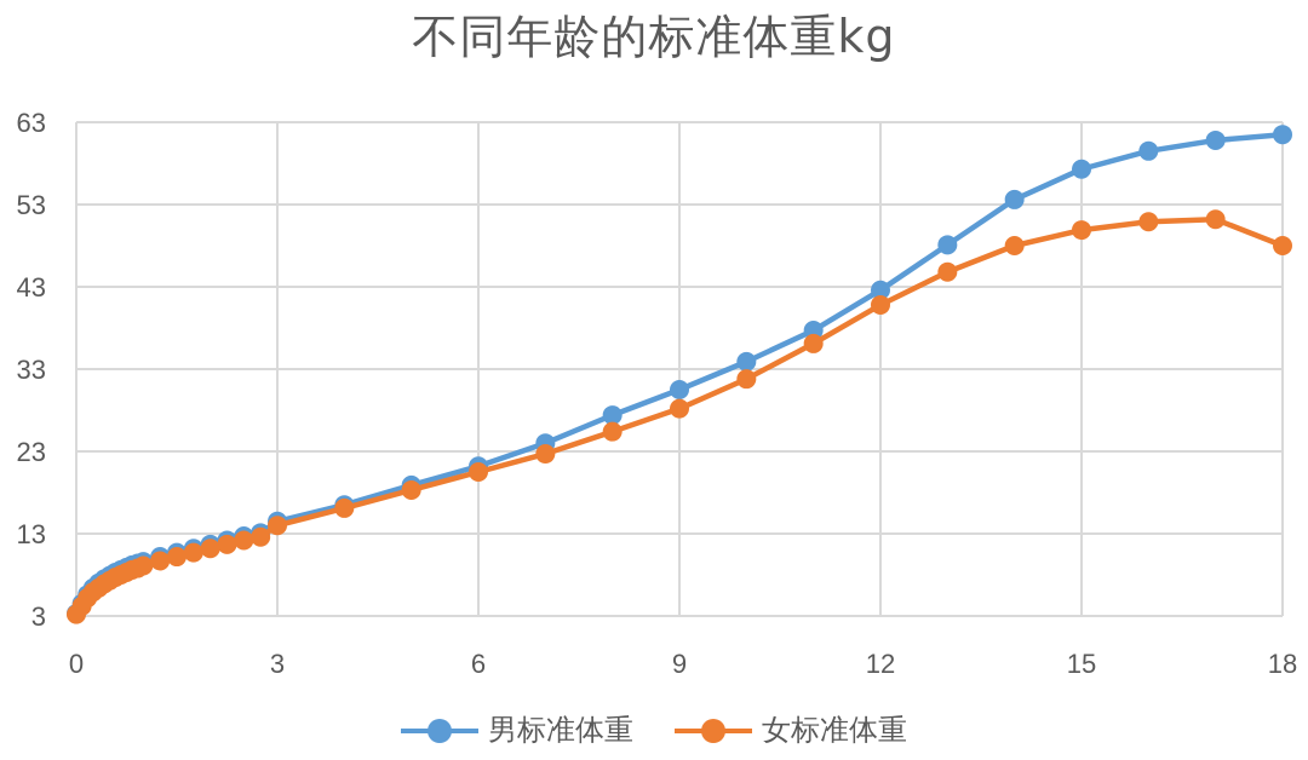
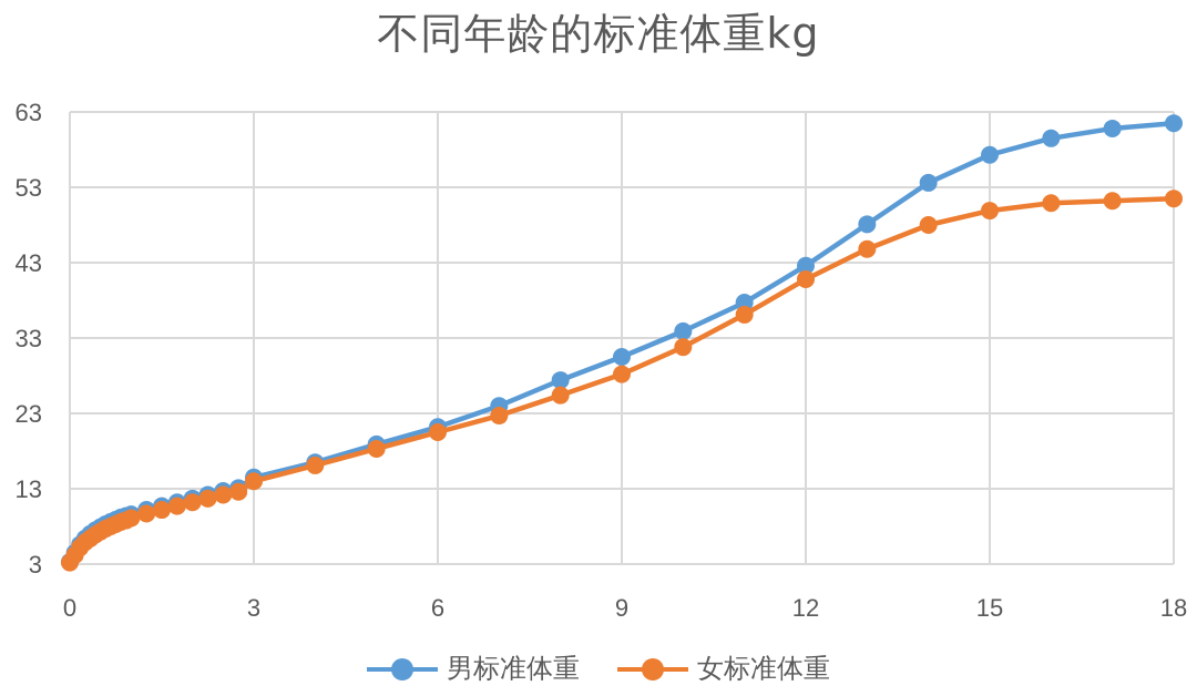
女标准体重/18: 48 -> 52
